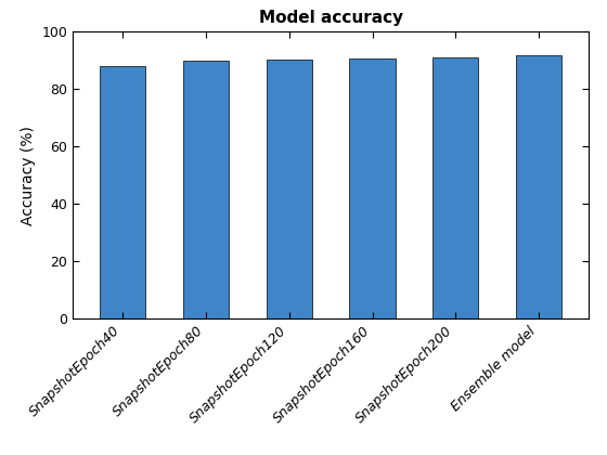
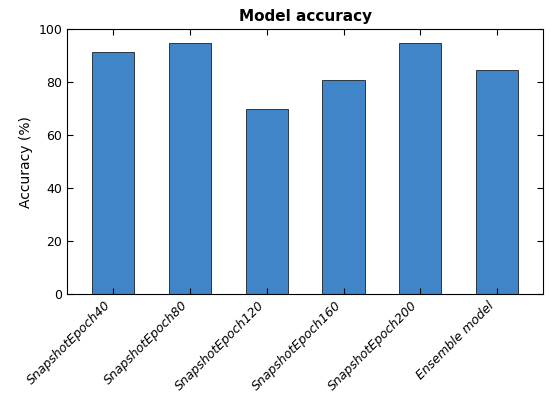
SnapshotEpoch40: 88.2 -> 91.5
SnapshotEpoch80: 89.8 -> 95.0
SnapshotEpoch120: 90.3 -> 70.0
SnapshotEpoch160: 90.7 -> 81.0
SnapshotEpoch200: 91.1 -> 95.0
Ensemble model: 91.8 -> 84.5
